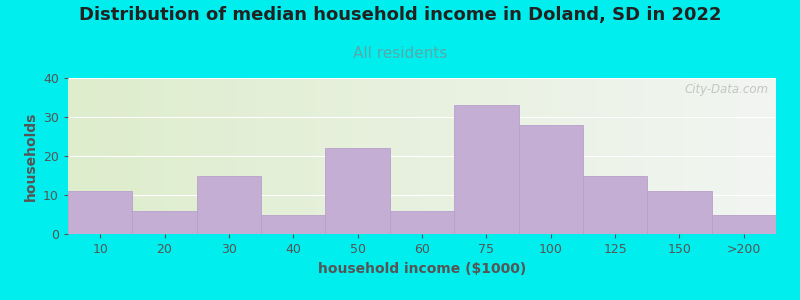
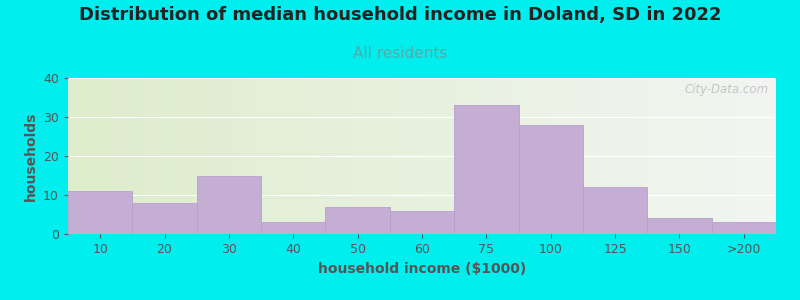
20: 6 -> 8
40: 5 -> 3
50: 22 -> 7
125: 15 -> 12
150: 11 -> 4
>200: 5 -> 3
